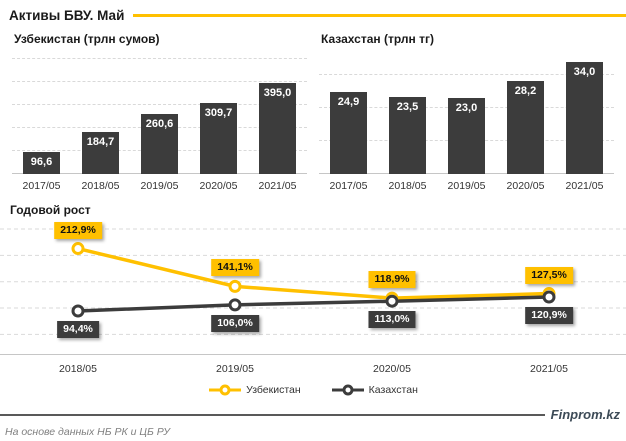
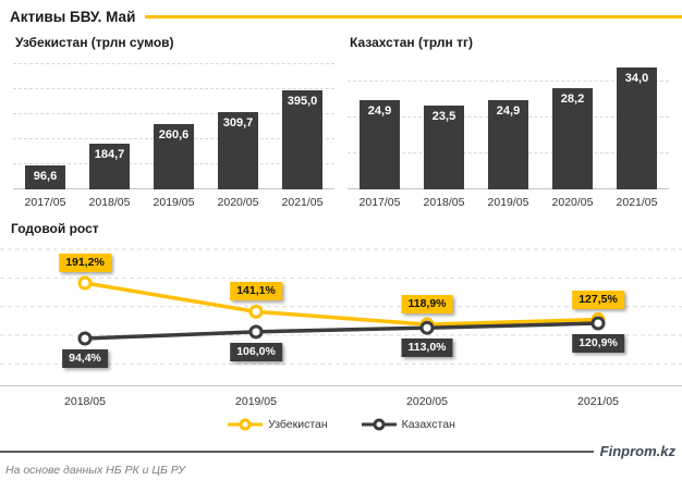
Казахстан (трлн тг)/2019/05: 23,0 -> 24,9
Годовой рост/Узбекистан/2018/05: 212,9% -> 191,2%
